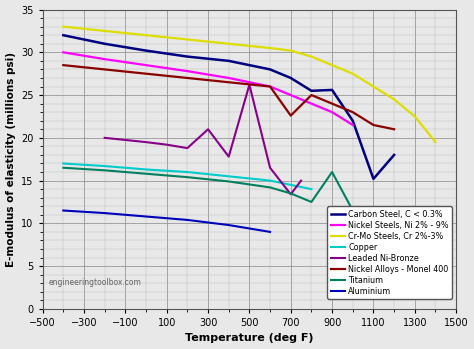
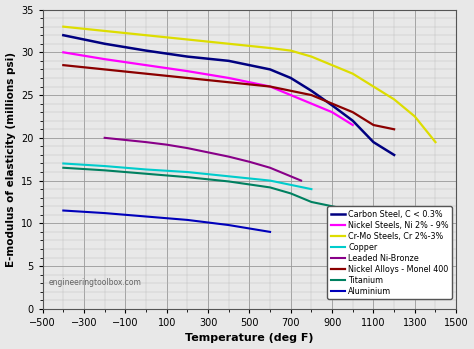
Leaded Ni-Bronze/300: 21.0 -> 18.3
Leaded Ni-Bronze/500: 26.2 -> 17.2
Leaded Ni-Bronze/700: 13.4 -> 15.5
Nickel Alloys - Monel 400/700: 22.6 -> 25.5
Carbon Steel, C < 0.3%/900: 25.6 -> 23.8
Titanium/900: 16.0 -> 12.0
Carbon Steel, C < 0.3%/1100: 15.2 -> 19.5
